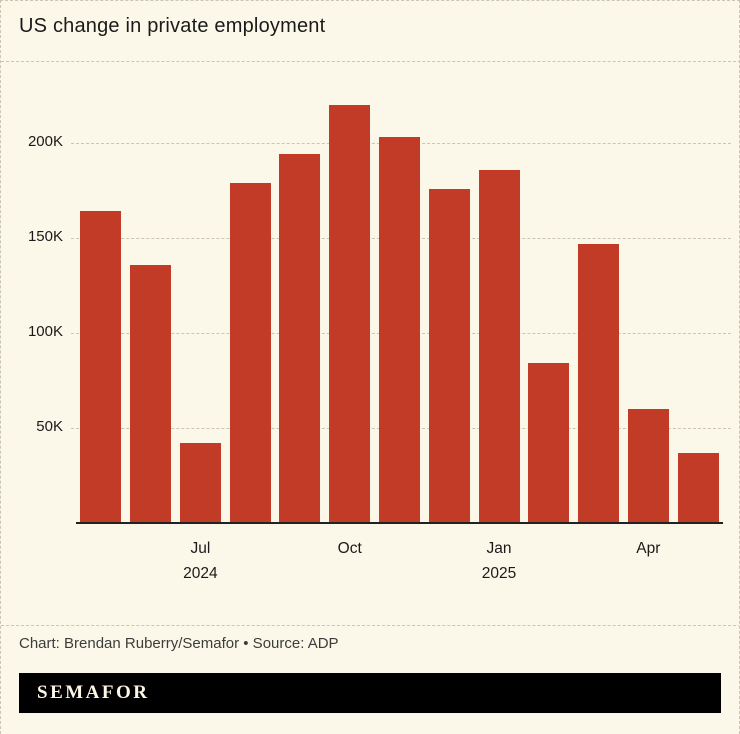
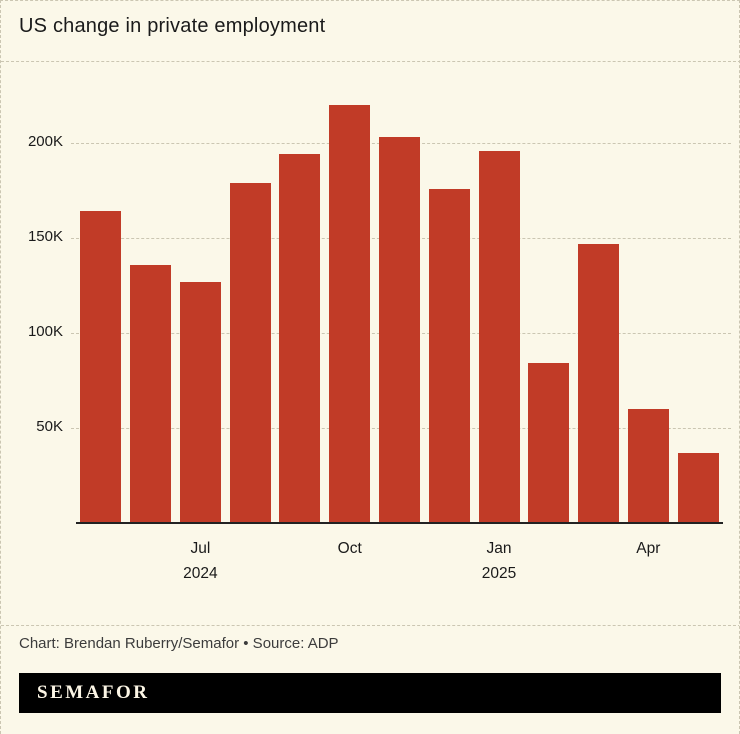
Jul 2024: 42K -> 127K
Jan 2025: 186K -> 196K
